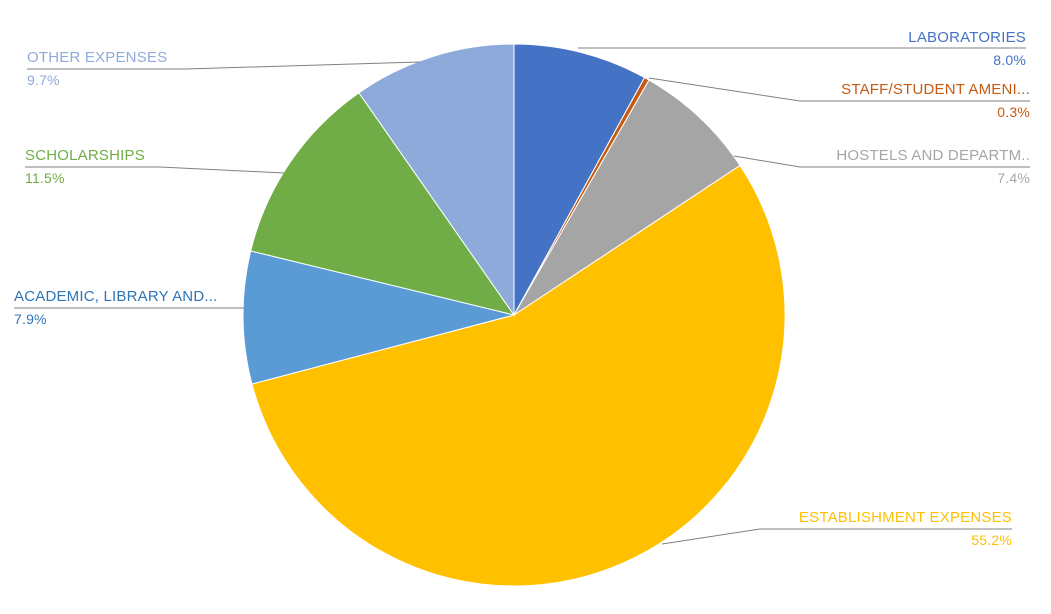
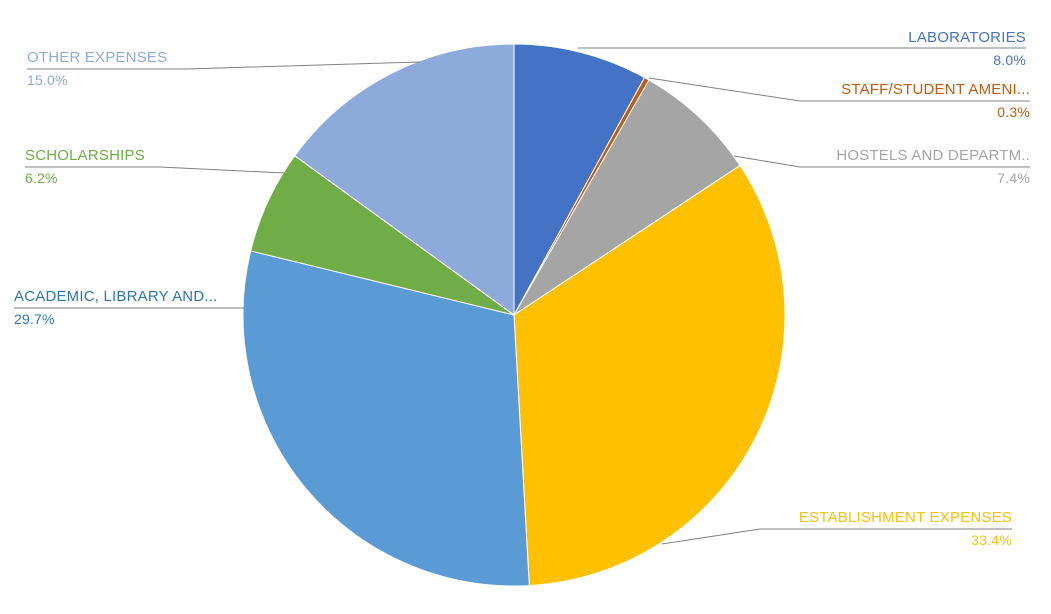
ESTABLISHMENT EXPENSES: 55.2% -> 33.4%
ACADEMIC, LIBRARY AND...: 7.9% -> 29.7%
SCHOLARSHIPS: 11.5% -> 6.2%
OTHER EXPENSES: 9.7% -> 15.0%
